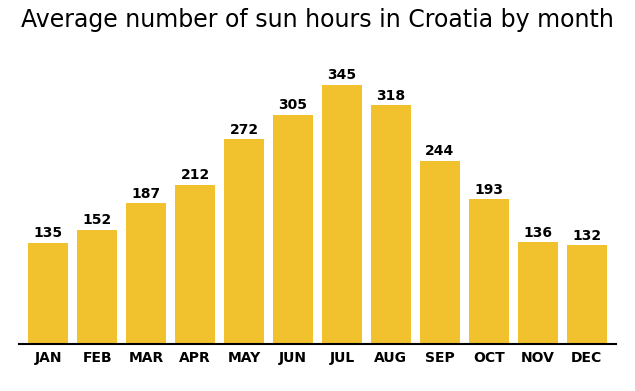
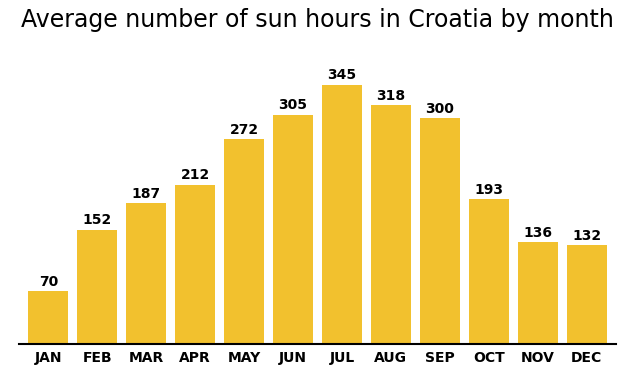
JAN: 135 -> 70
SEP: 244 -> 300
